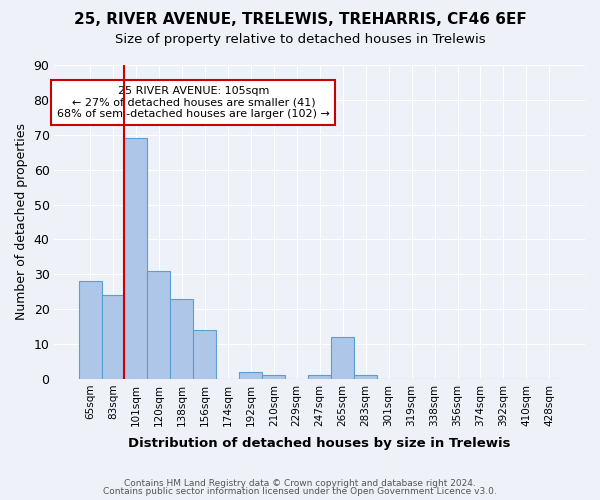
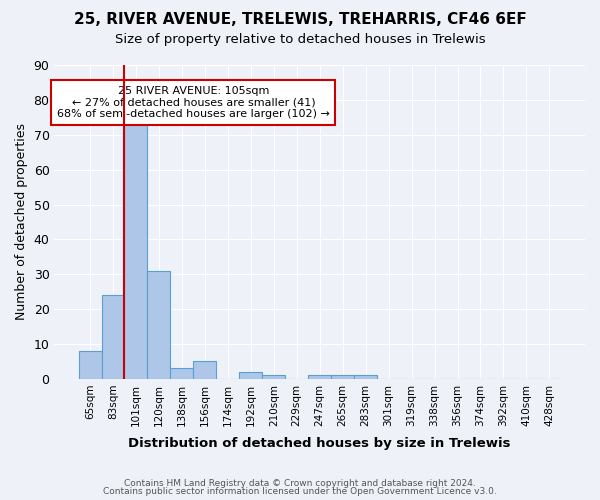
65sqm: 28 -> 8
101sqm: 69 -> 73
138sqm: 23 -> 3
156sqm: 14 -> 5
265sqm: 12 -> 1
